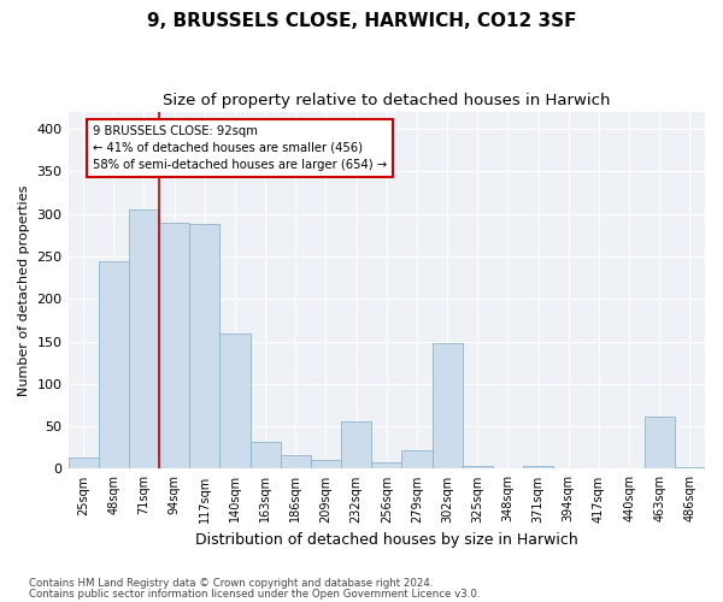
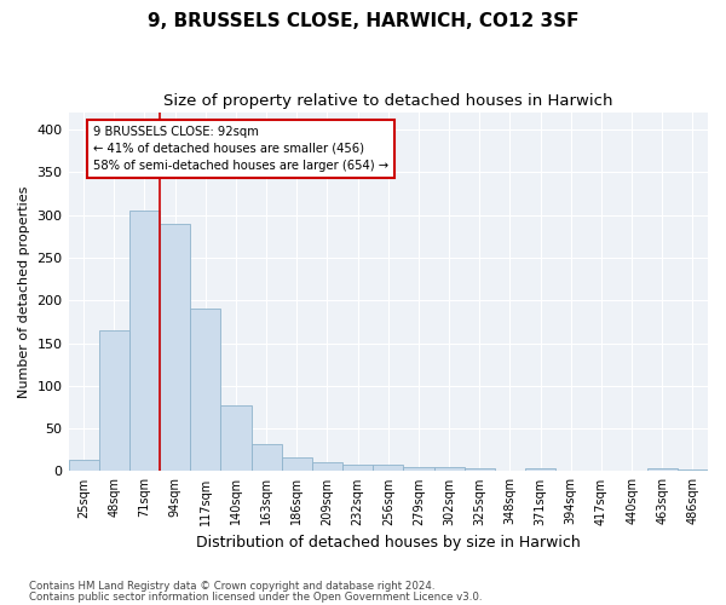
48sqm: 244 -> 165
117sqm: 288 -> 190
140sqm: 160 -> 77
232sqm: 56 -> 8
279sqm: 22 -> 5
302sqm: 148 -> 5
463sqm: 62 -> 3
